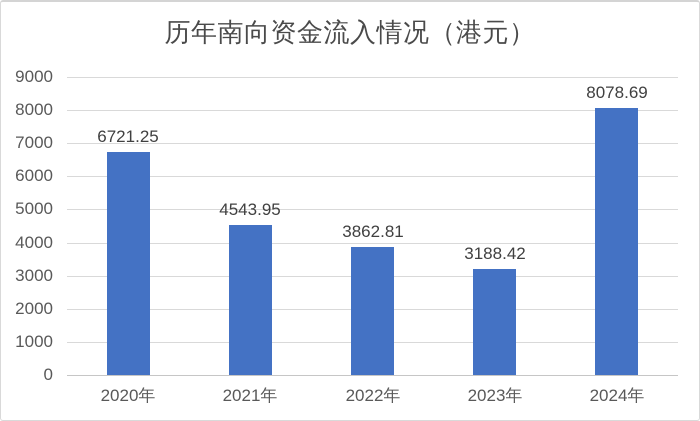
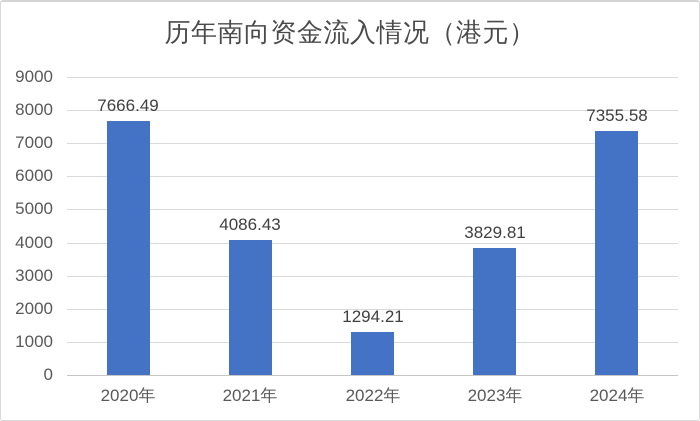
2020年: 6721.25 -> 7666.49
2021年: 4543.95 -> 4086.43
2022年: 3862.81 -> 1294.21
2023年: 3188.42 -> 3829.81
2024年: 8078.69 -> 7355.58
